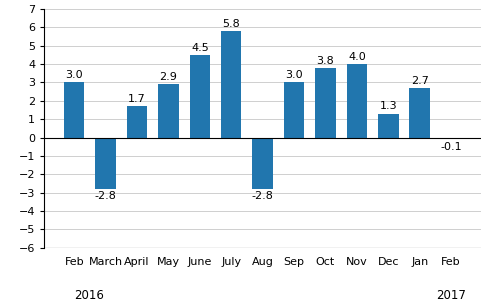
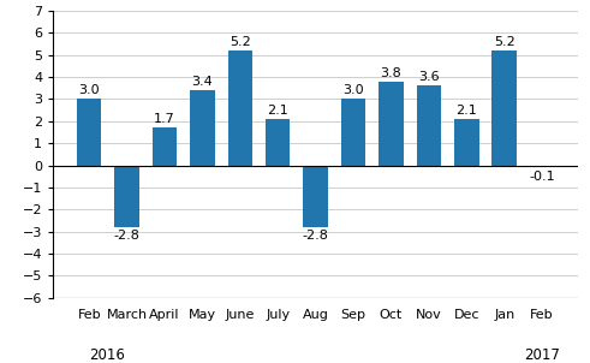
May: 2.9 -> 3.4
June: 4.5 -> 5.2
July: 5.8 -> 2.1
Nov: 4.0 -> 3.6
Dec: 1.3 -> 2.1
Jan: 2.7 -> 5.2
